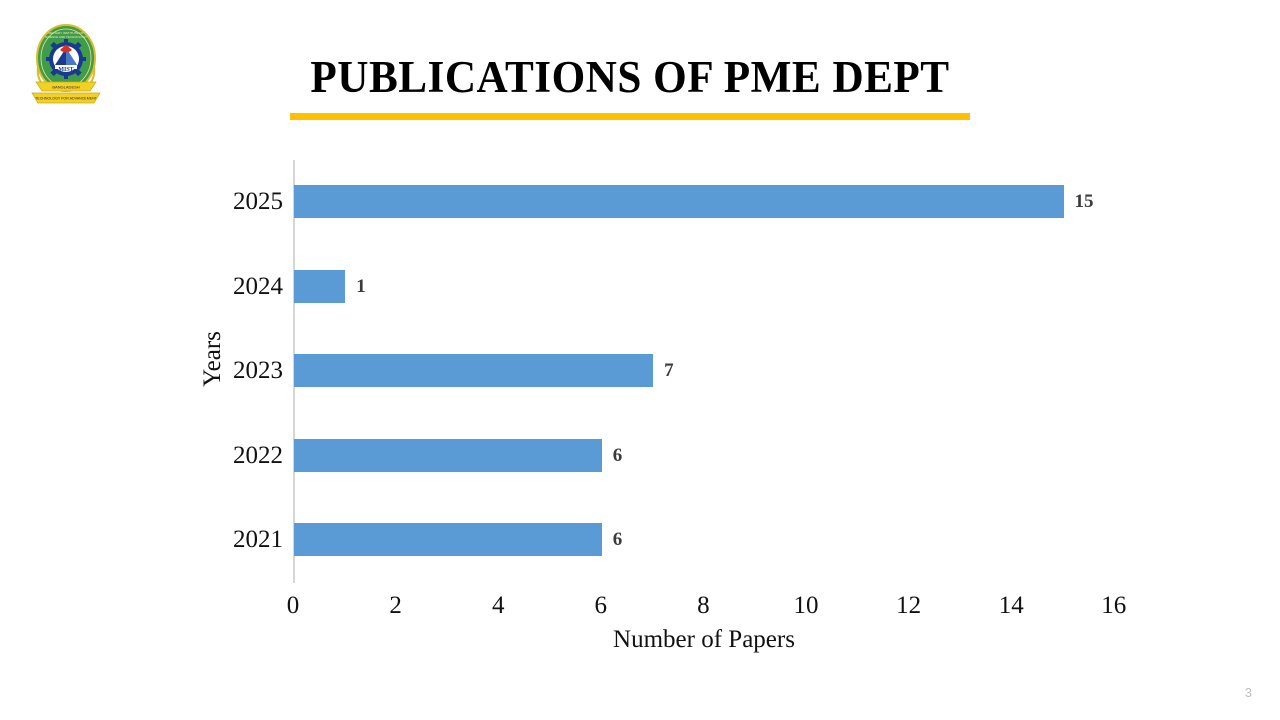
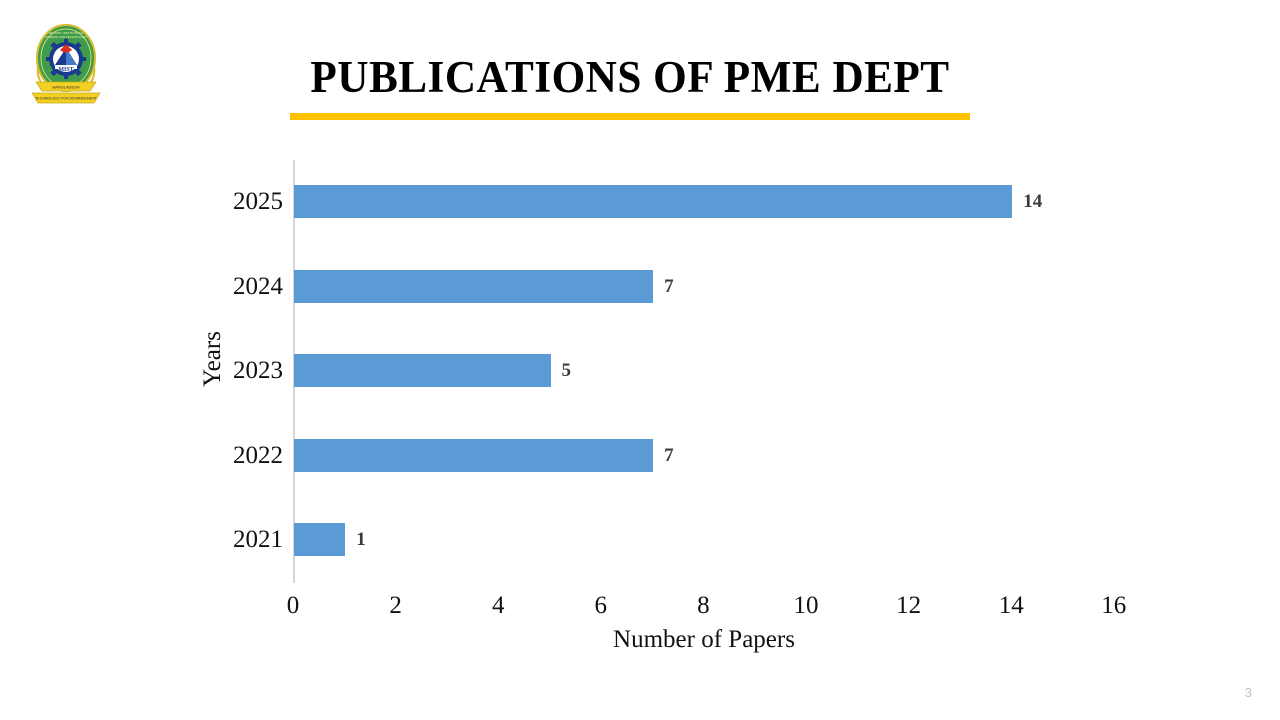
2025: 15 -> 14
2024: 1 -> 7
2023: 7 -> 5
2022: 6 -> 7
2021: 6 -> 1
